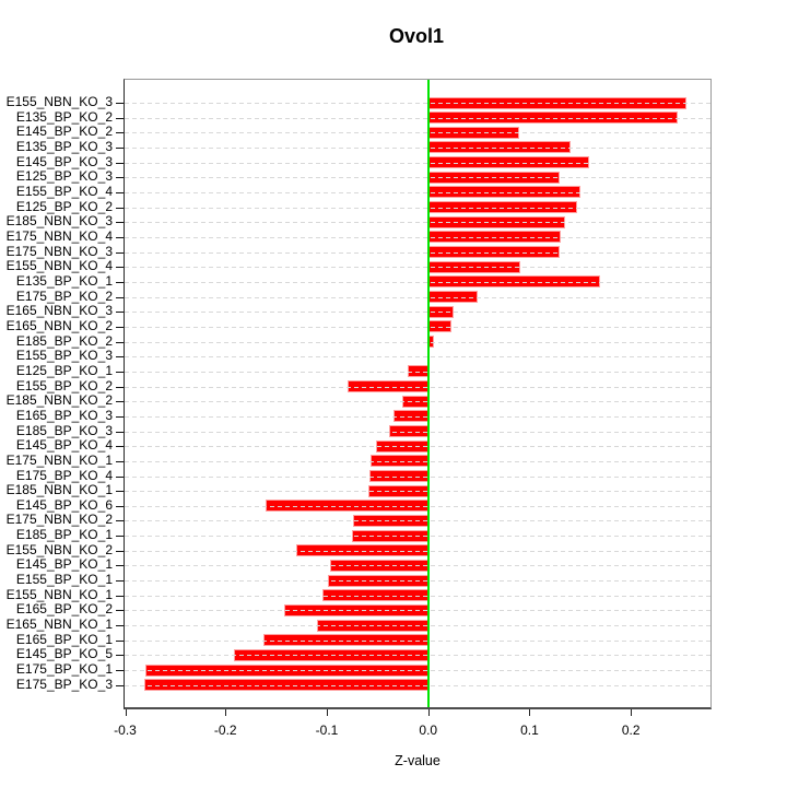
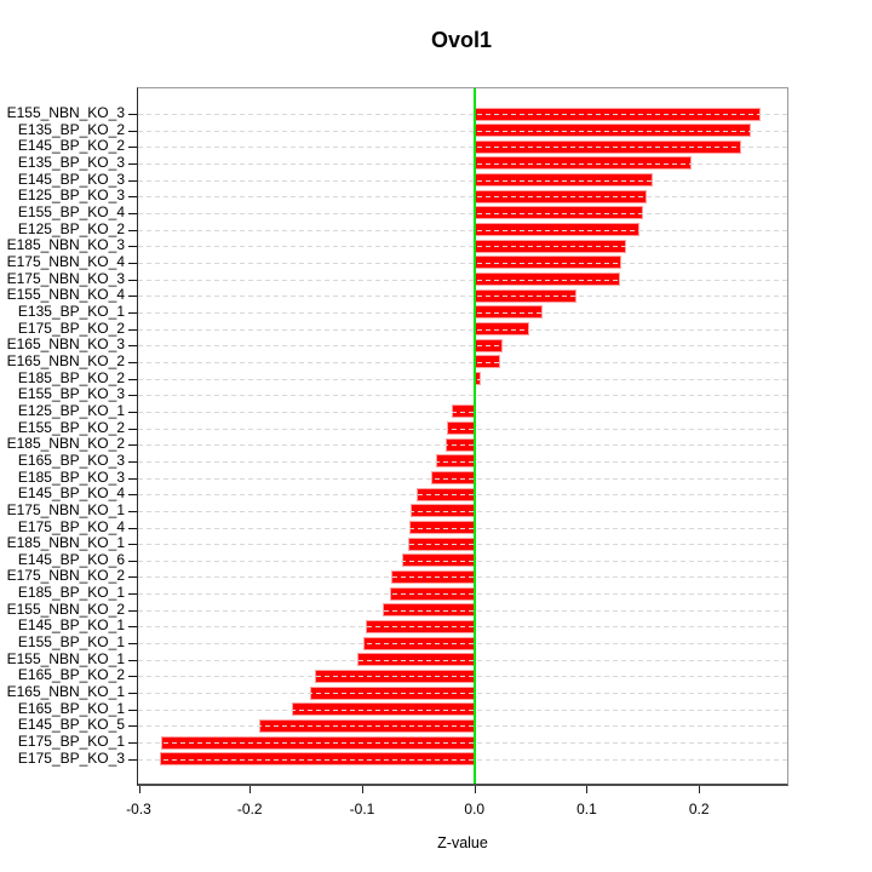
E145_BP_KO_2: 0.09 -> 0.24
E135_BP_KO_3: 0.14 -> 0.19
E125_BP_KO_3: 0.13 -> 0.15
E135_BP_KO_1: 0.17 -> 0.06
E155_BP_KO_2: -0.08 -> -0.03
E145_BP_KO_6: -0.16 -> -0.06
E155_NBN_KO_2: -0.13 -> -0.08
E165_NBN_KO_1: -0.11 -> -0.15
